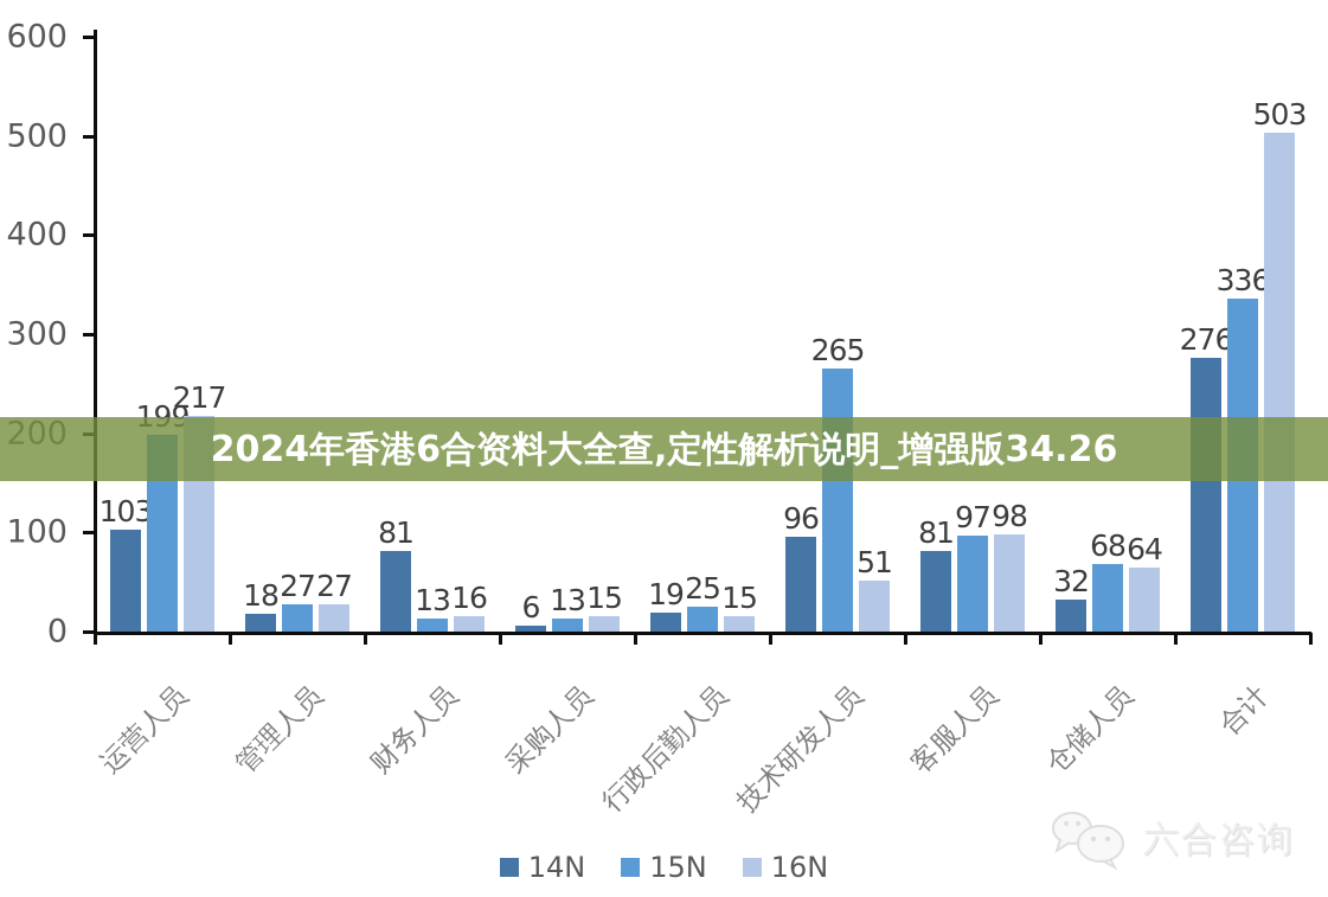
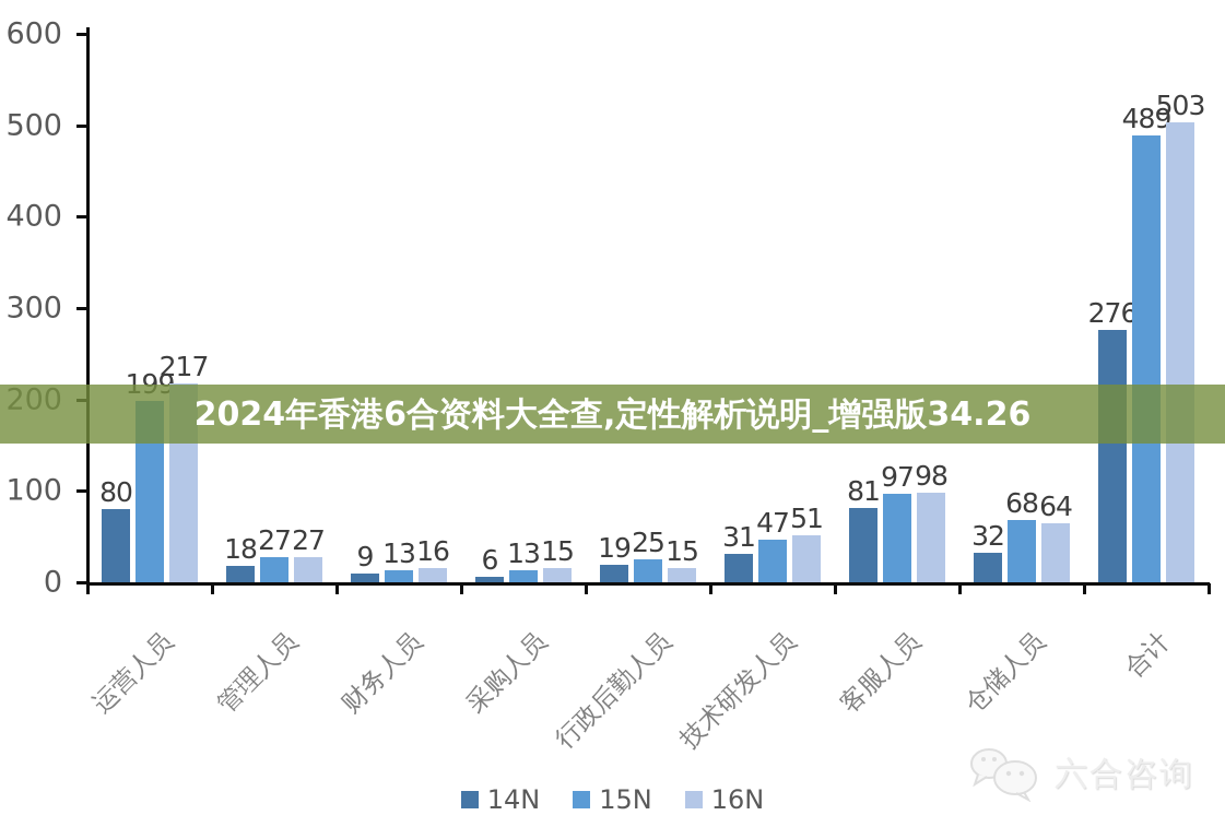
14N/运营人员: 103 -> 80
14N/财务人员: 81 -> 9
14N/技术研发人员: 96 -> 31
15N/技术研发人员: 265 -> 47
15N/合计: 336 -> 489
